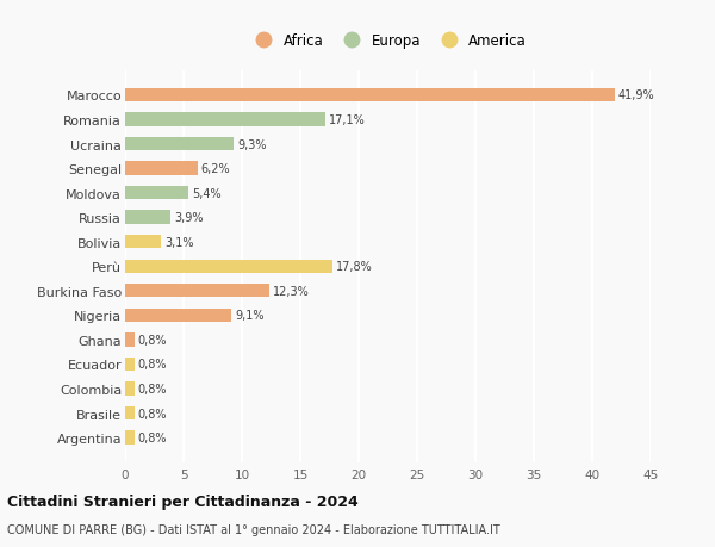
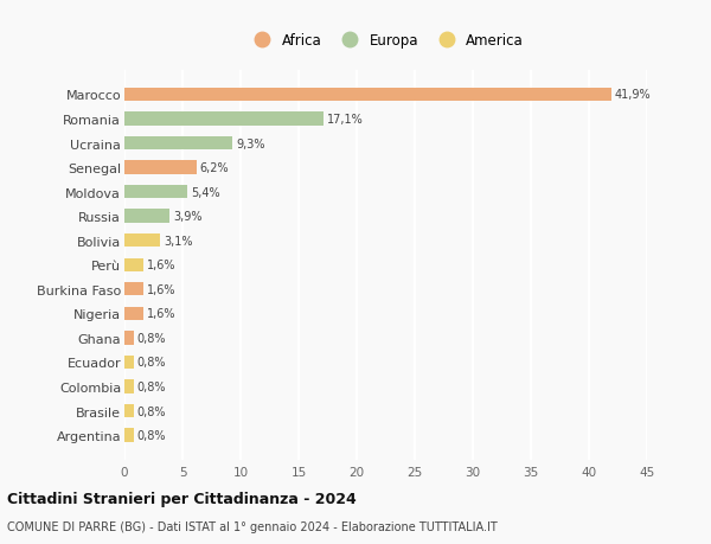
Perù: 17,8% -> 1,6%
Burkina Faso: 12,3% -> 1,6%
Nigeria: 9,1% -> 1,6%
